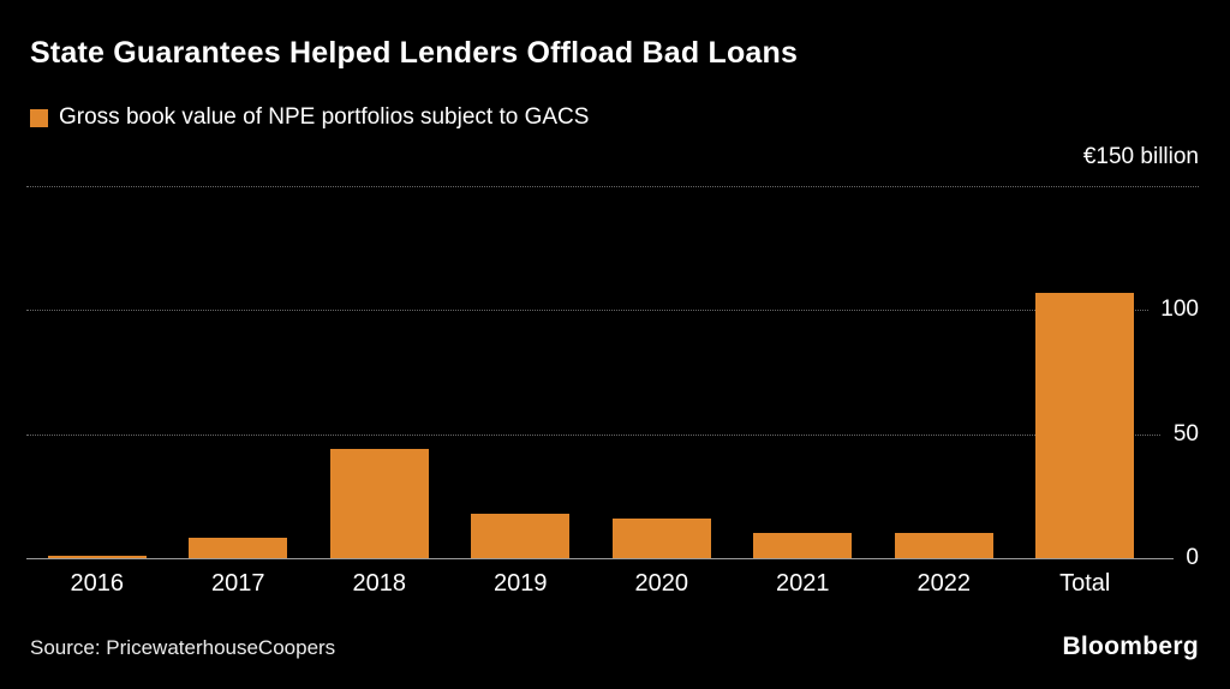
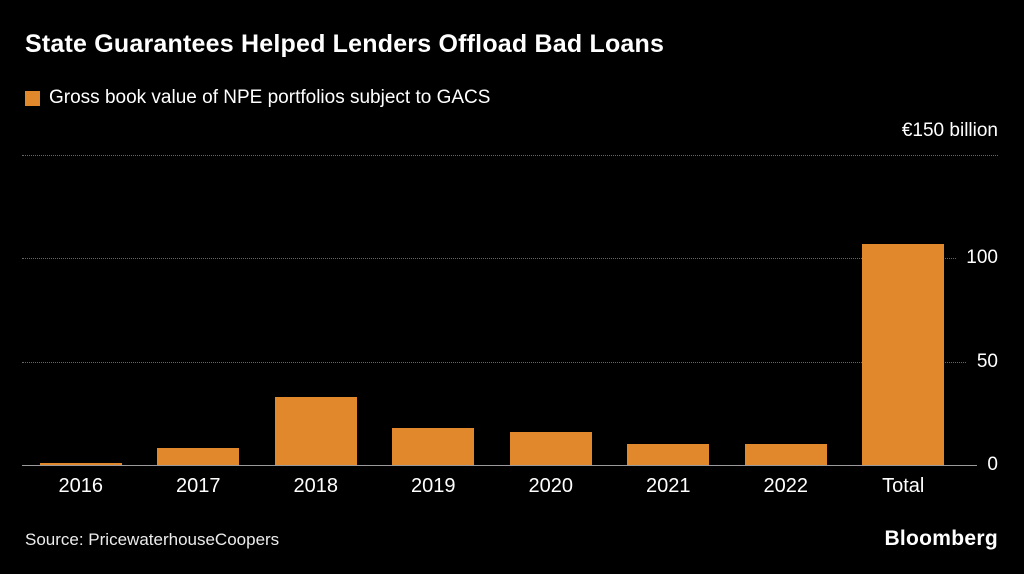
2018: 44 -> 33
